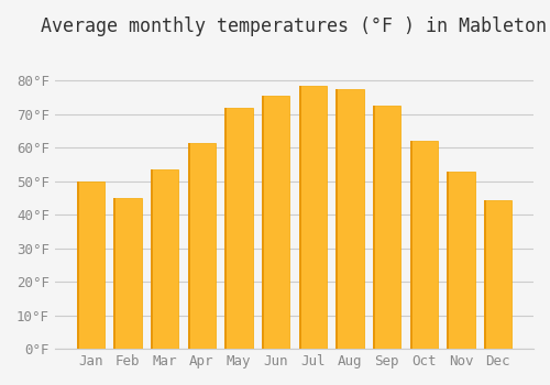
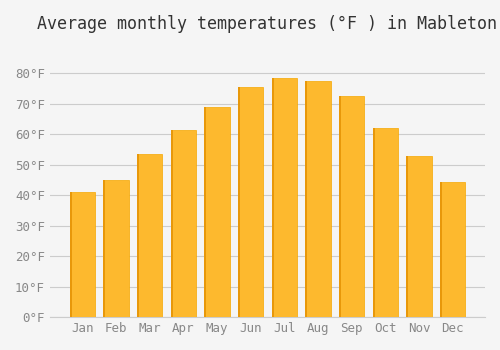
Jan: 50.0°F -> 41.0°F
May: 72.0°F -> 69.0°F
